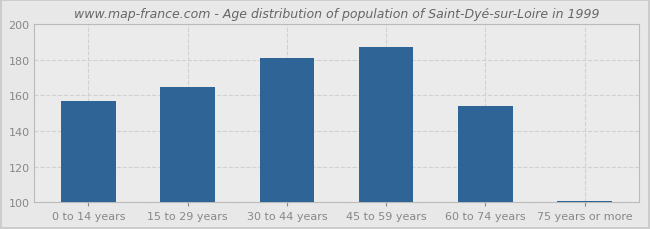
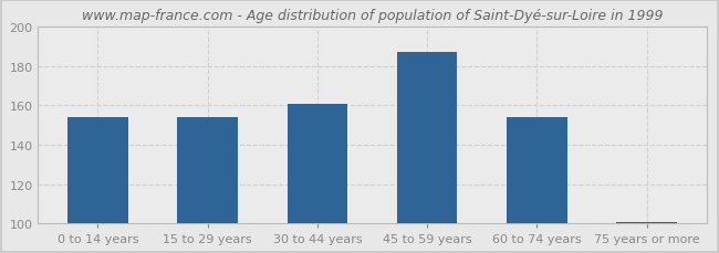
0 to 14 years: 157 -> 154
15 to 29 years: 165 -> 154
30 to 44 years: 181 -> 161
